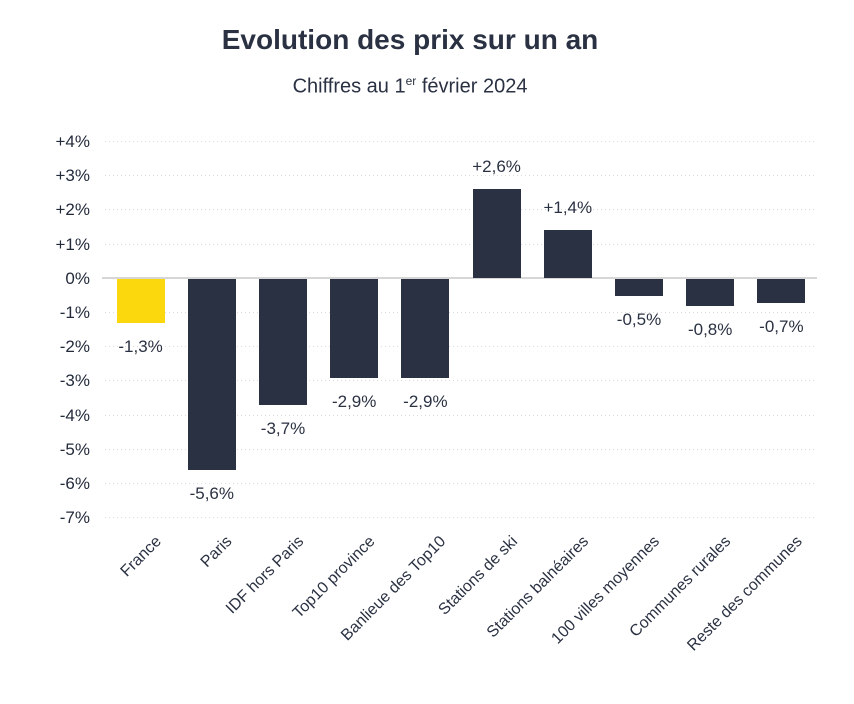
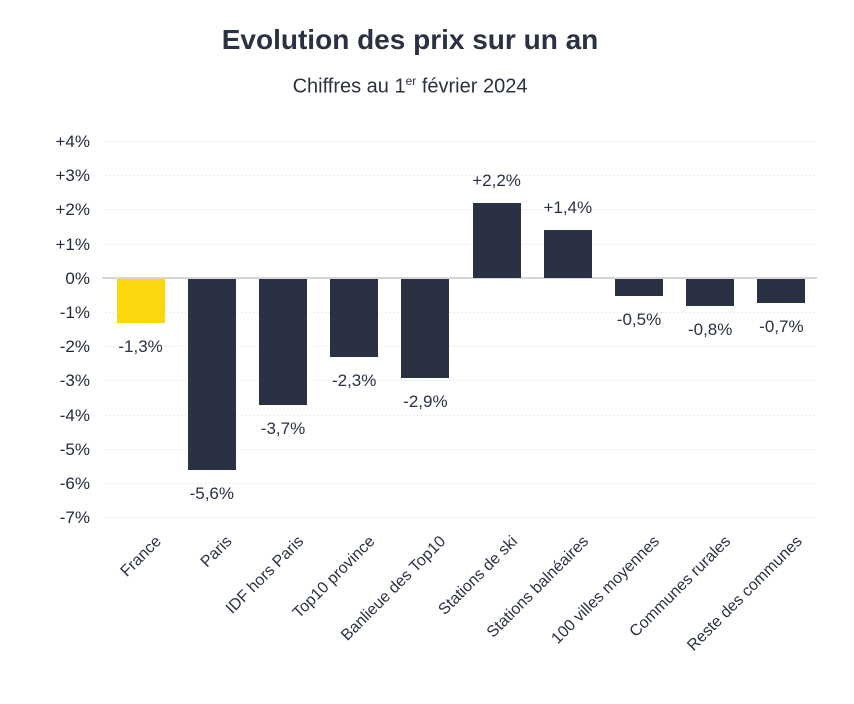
Top10 province: -2,9% -> -2,3%
Stations de ski: +2,6% -> +2,2%
